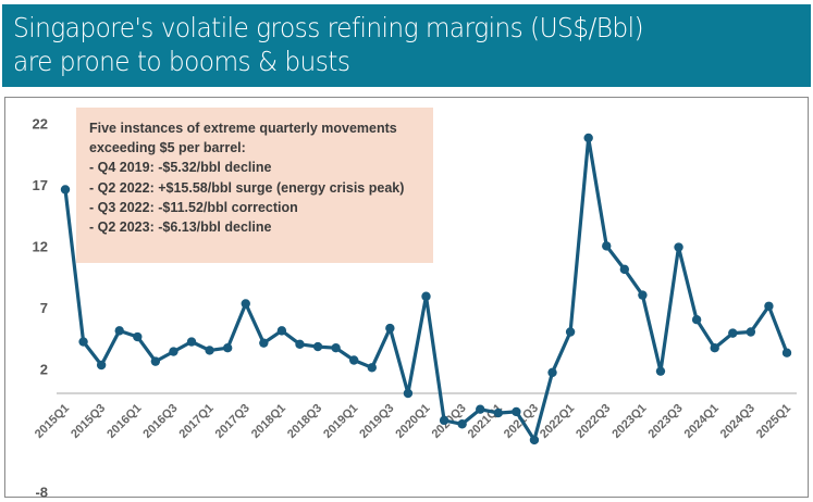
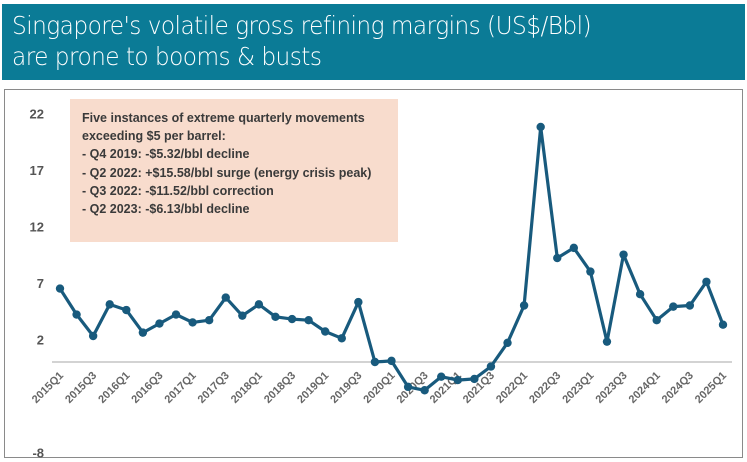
2015Q1: 16.6 -> 6.5
2017Q3: 7.3 -> 5.7
2020Q1: 7.9 -> 0.1
2021Q3: -3.8 -> -0.4
2022Q3: 12.0 -> 9.2
2023Q3: 11.9 -> 9.5
